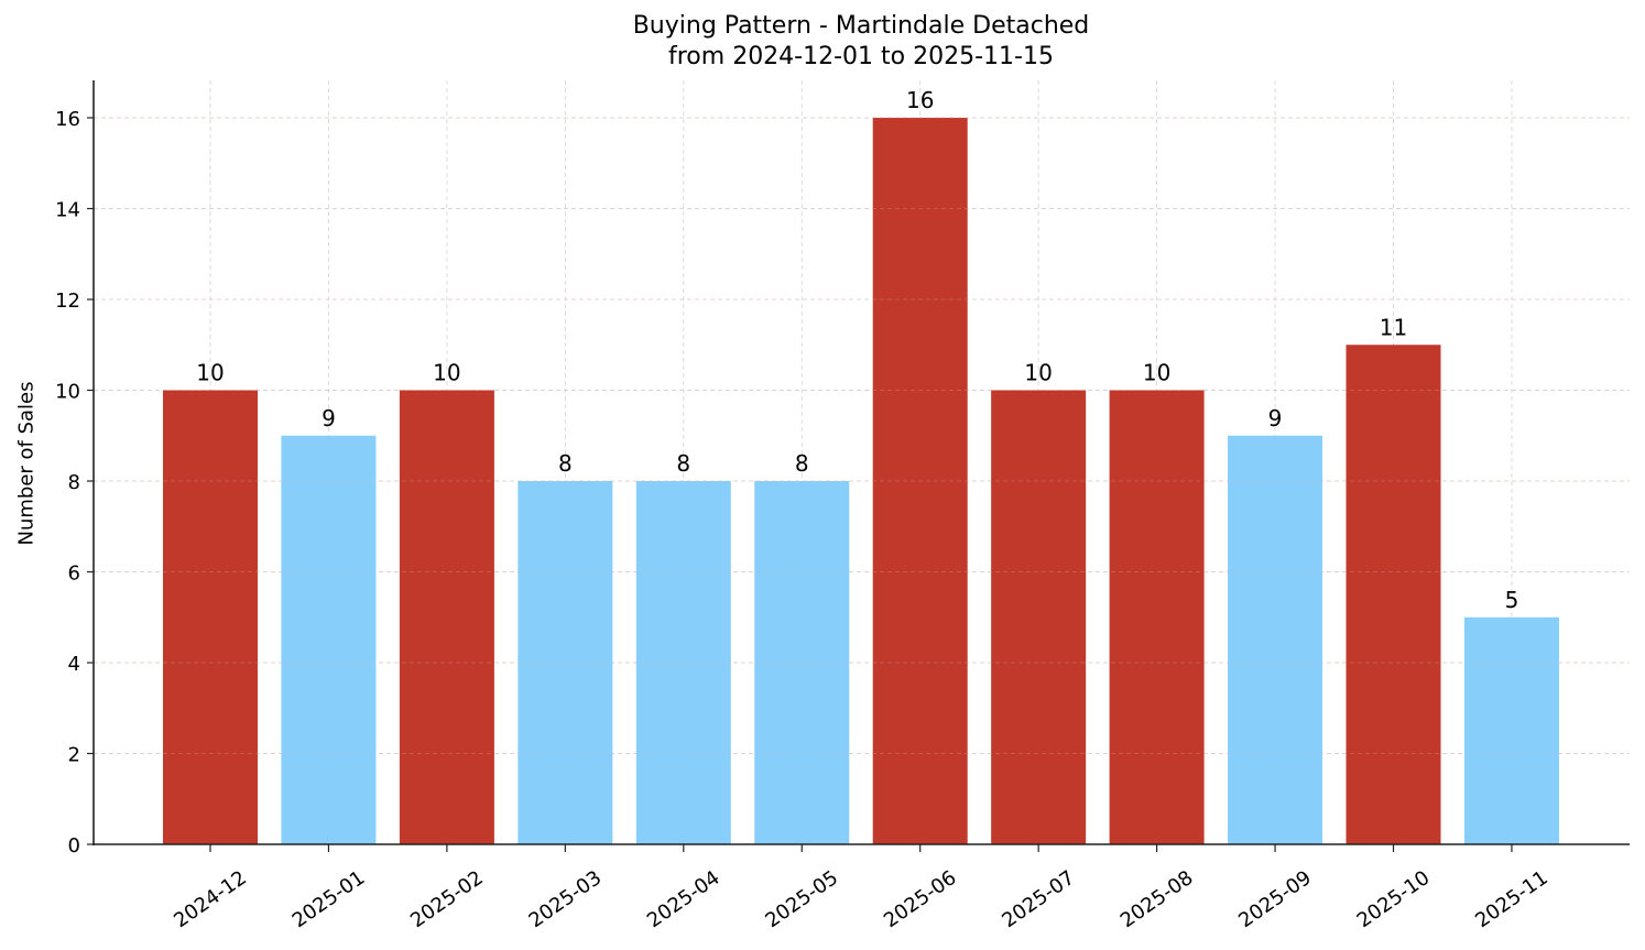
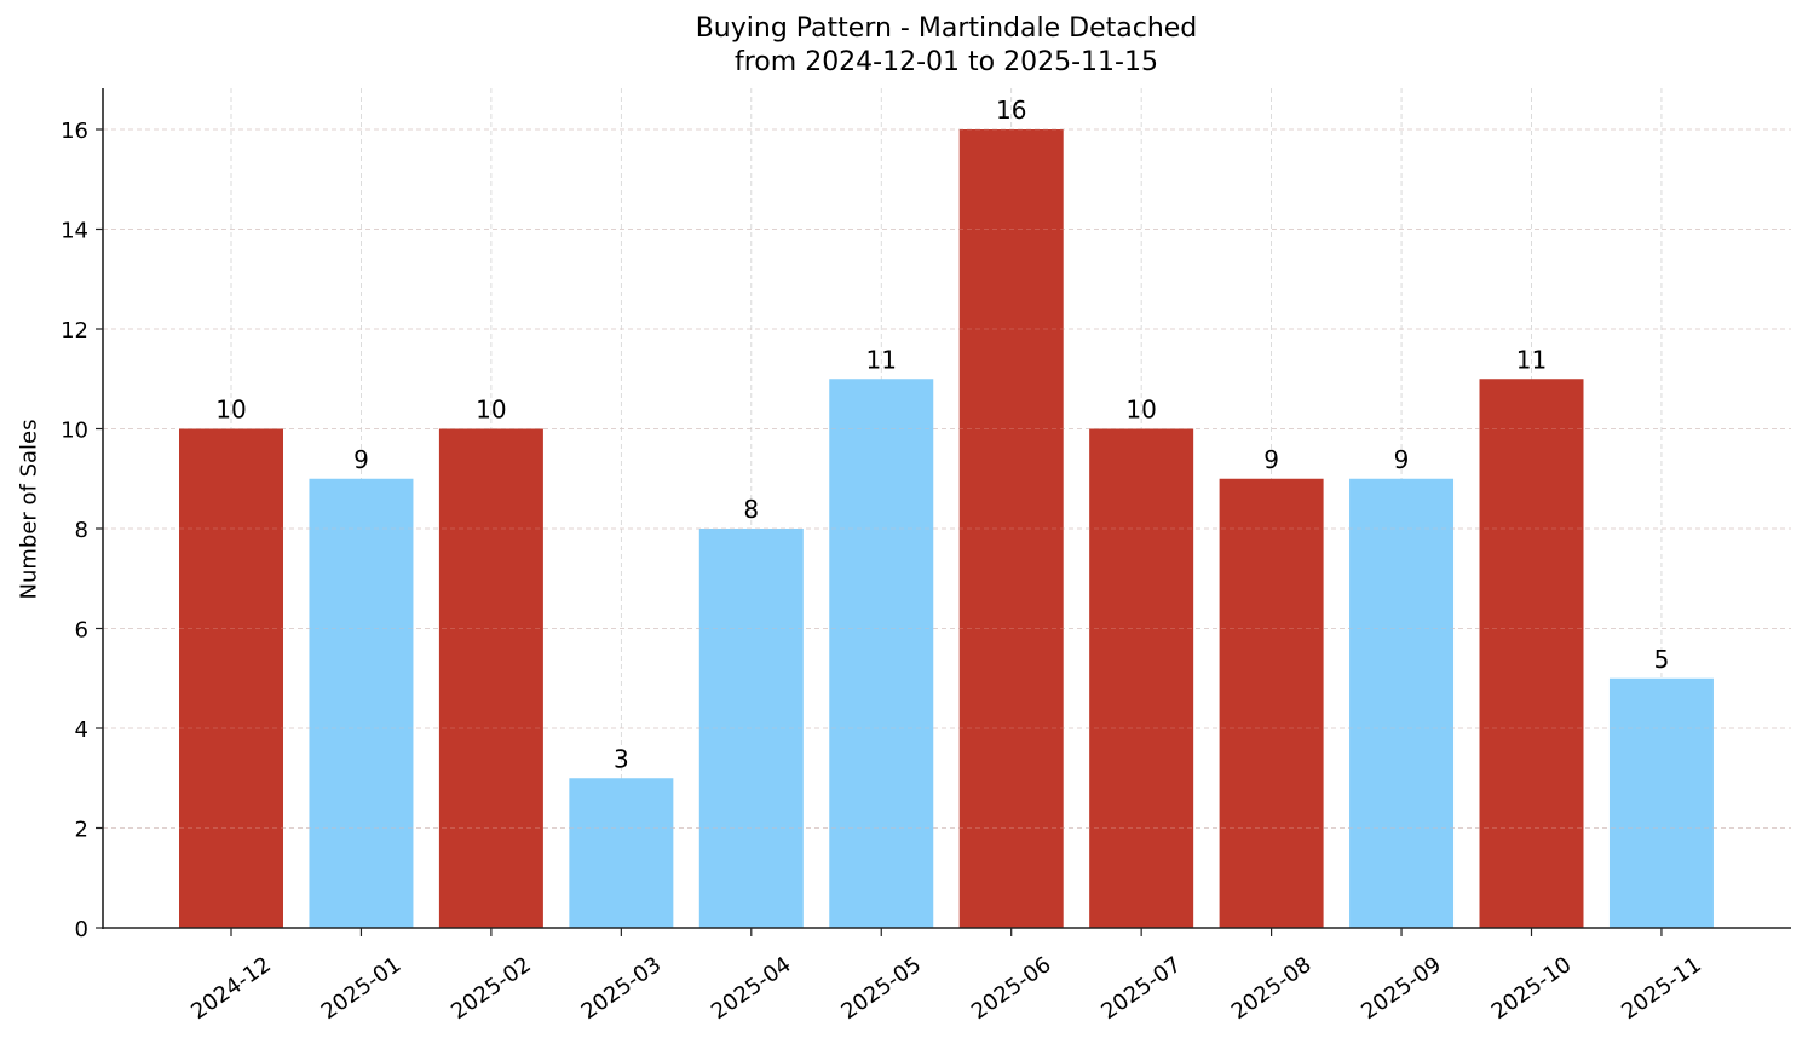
2025-03: 8 -> 3
2025-05: 8 -> 11
2025-08: 10 -> 9
